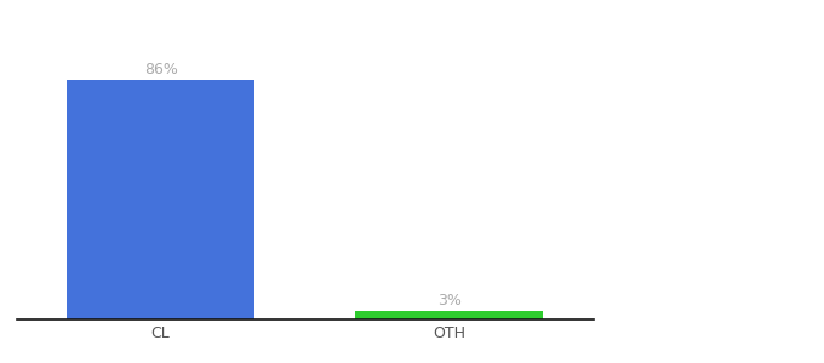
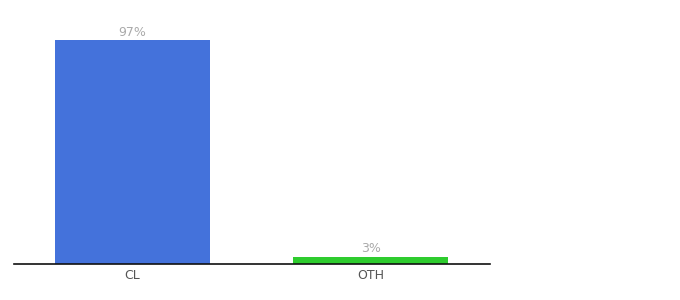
CL: 86% -> 97%
